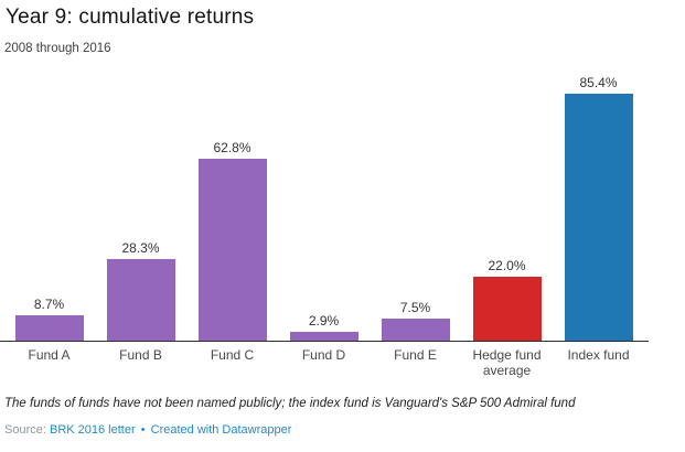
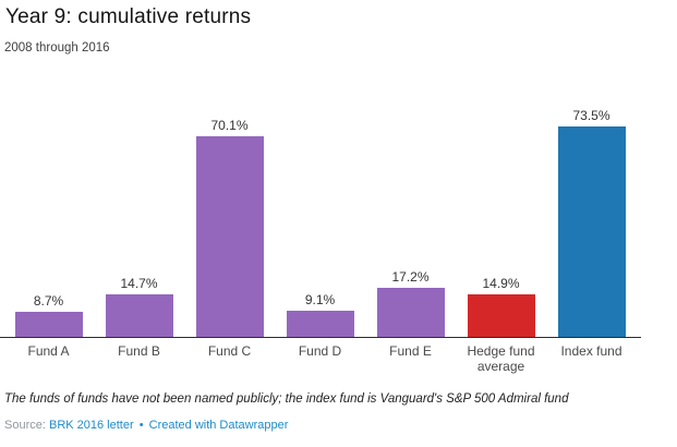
Fund B: 28.3% -> 14.7%
Fund C: 62.8% -> 70.1%
Fund D: 2.9% -> 9.1%
Fund E: 7.5% -> 17.2%
Hedge fund average: 22.0% -> 14.9%
Index fund: 85.4% -> 73.5%
